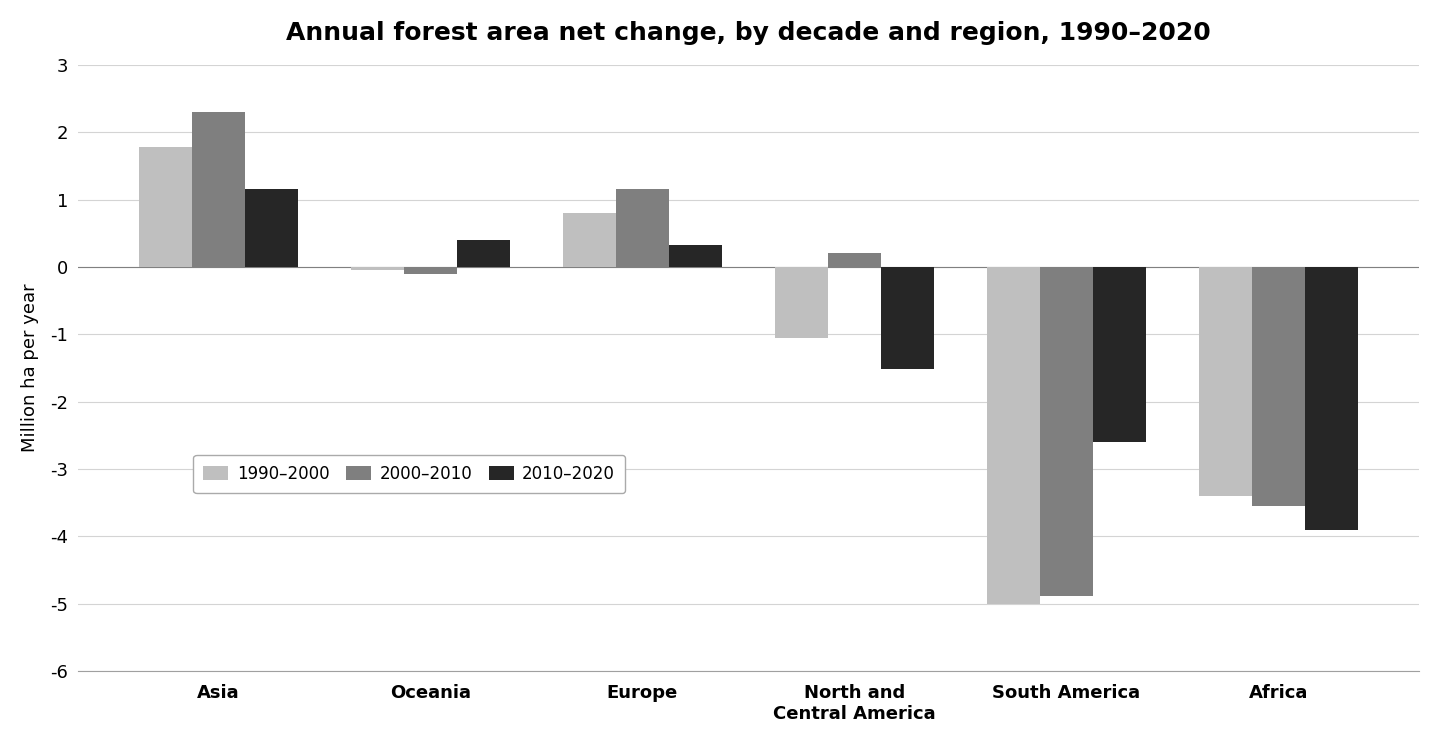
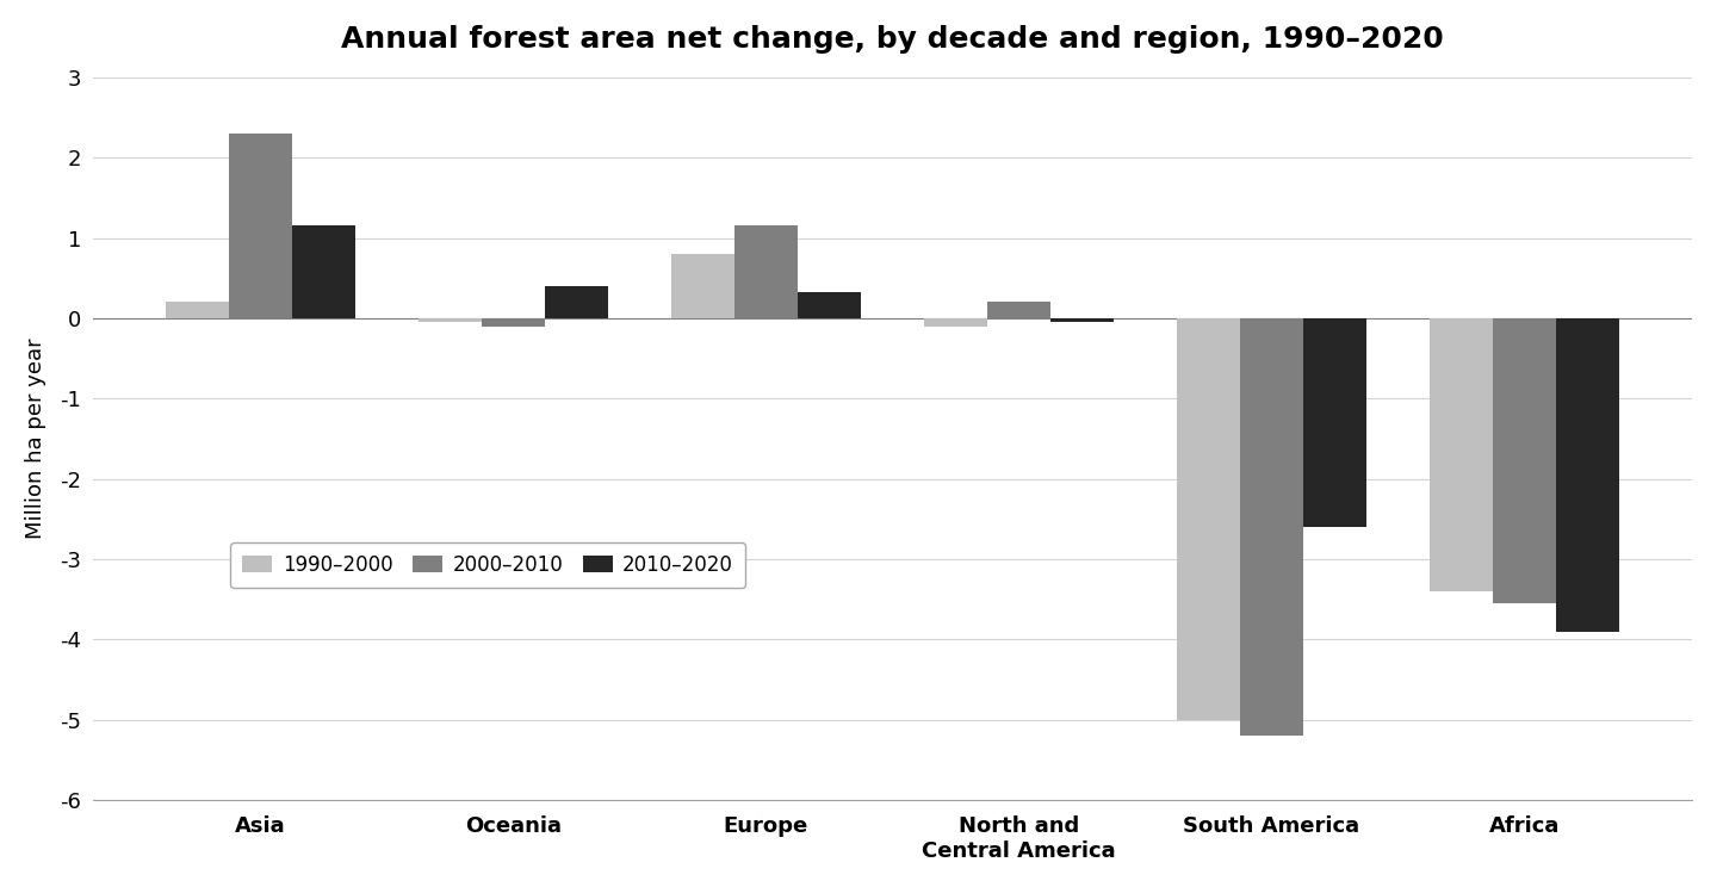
1990–2000/Asia: 1.78 -> 0.20
1990–2000/North and Central America: -1.06 -> -0.10
2010–2020/North and Central America: -1.52 -> -0.05
2000–2010/South America: -4.88 -> -5.20
